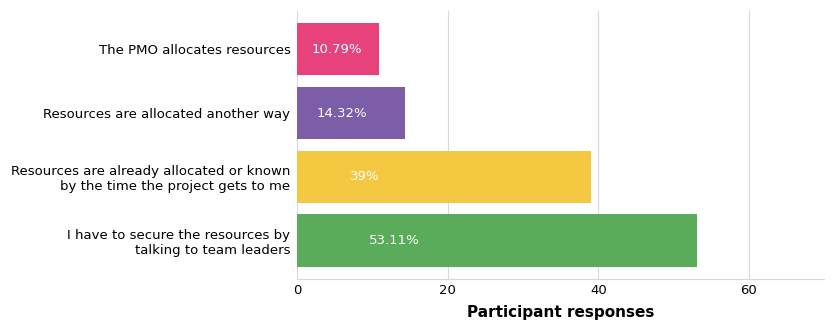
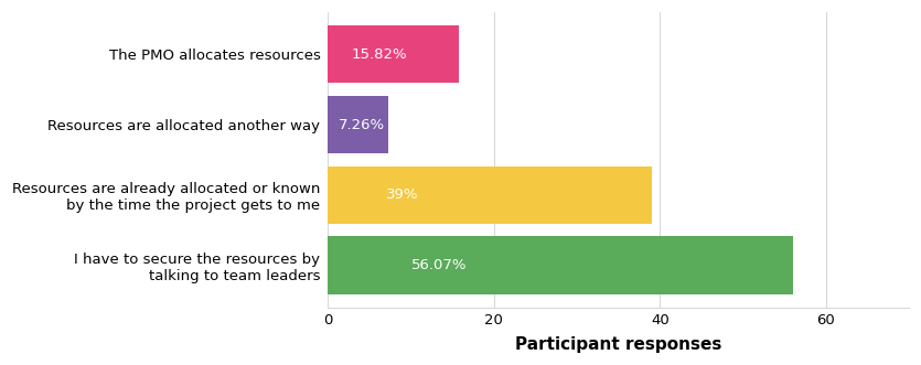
The PMO allocates resources: 10.79% -> 15.82%
Resources are allocated another way: 14.32% -> 7.26%
I have to secure the resources by talking to team leaders: 53.11% -> 56.07%
